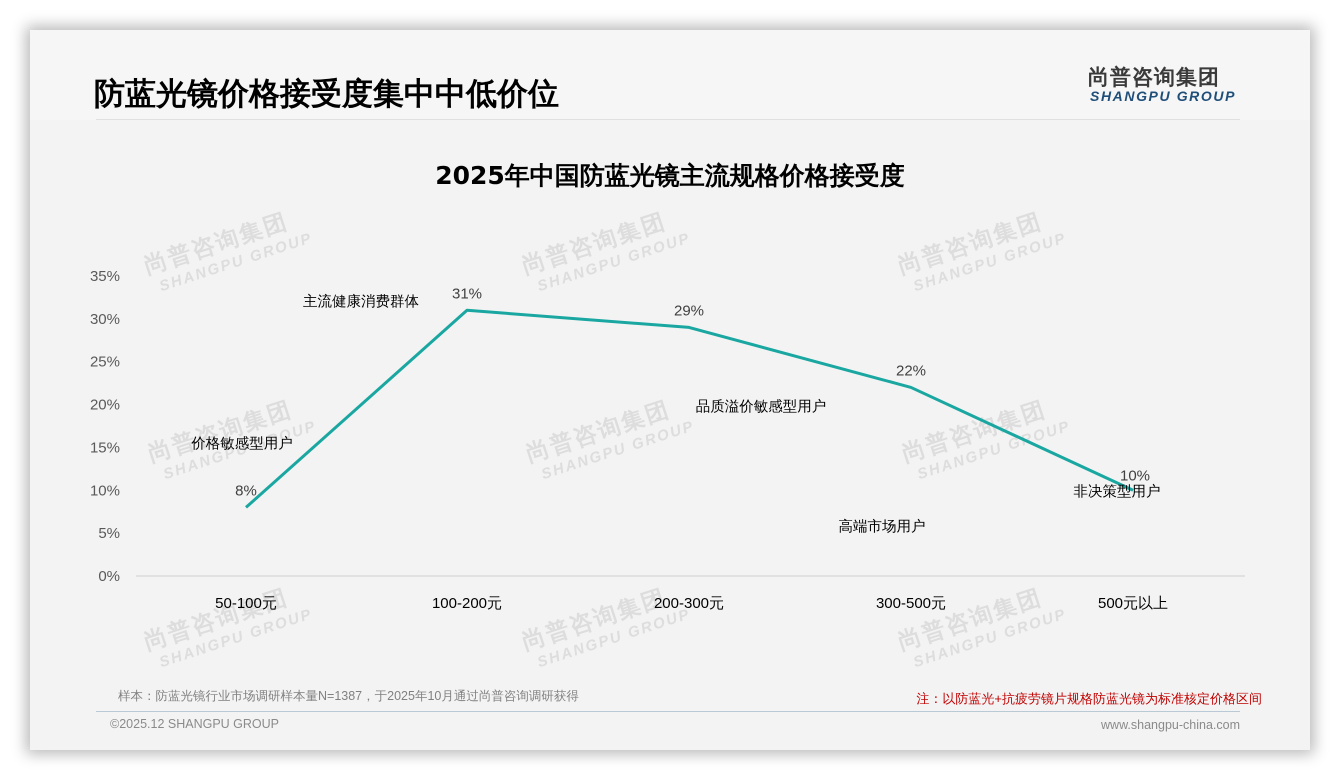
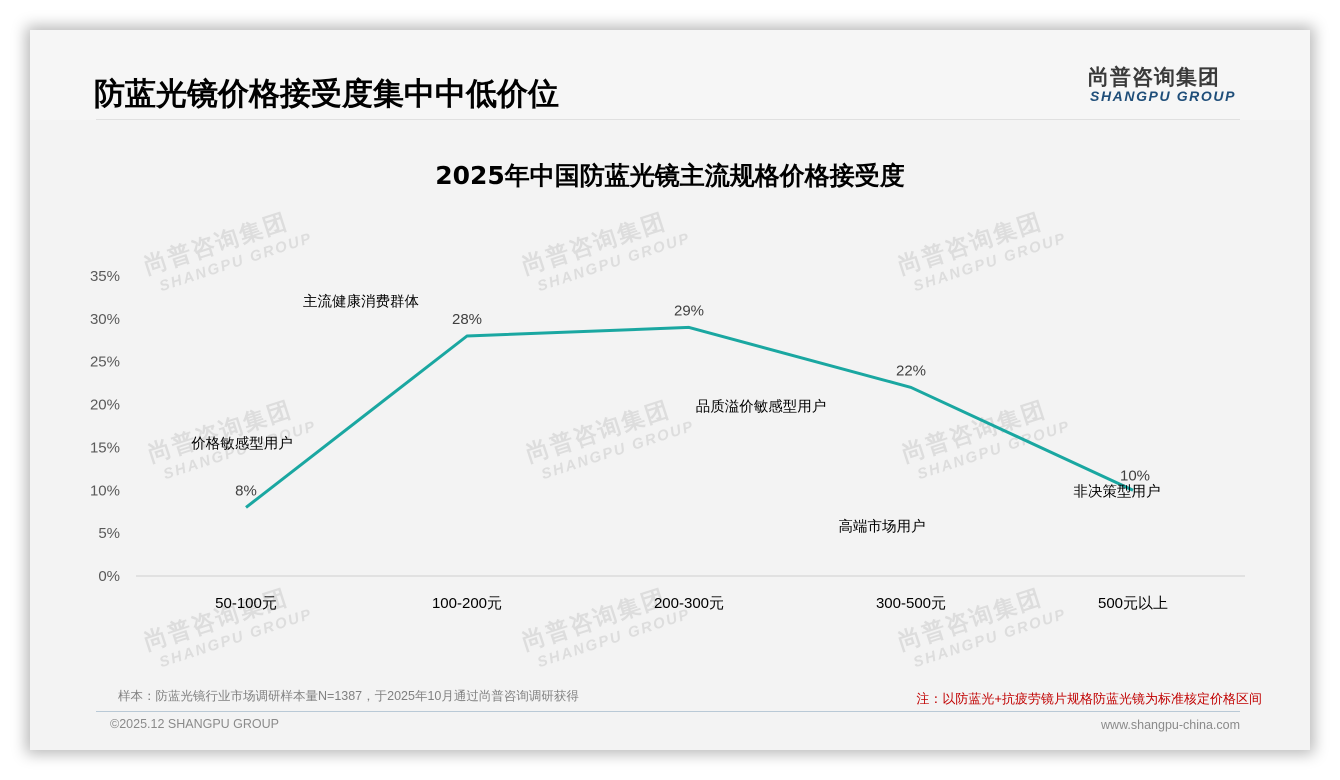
100-200元: 31% -> 28%
